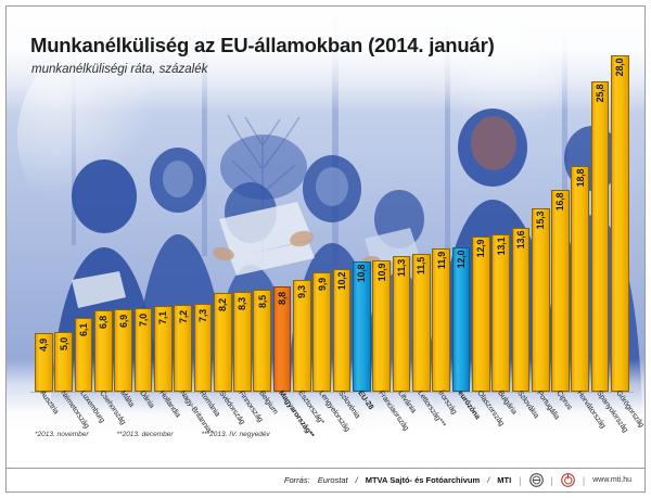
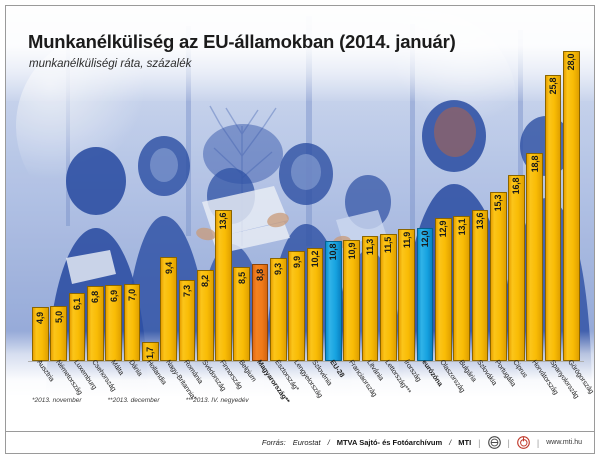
Hollandia: 7,1 -> 1,7
Nagy-Britannia*: 7,2 -> 9,4
Finnország: 8,3 -> 13,6
